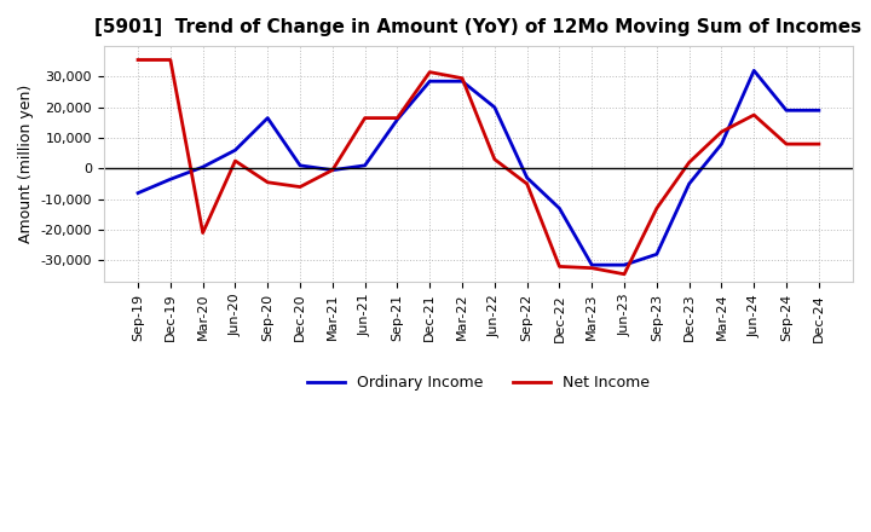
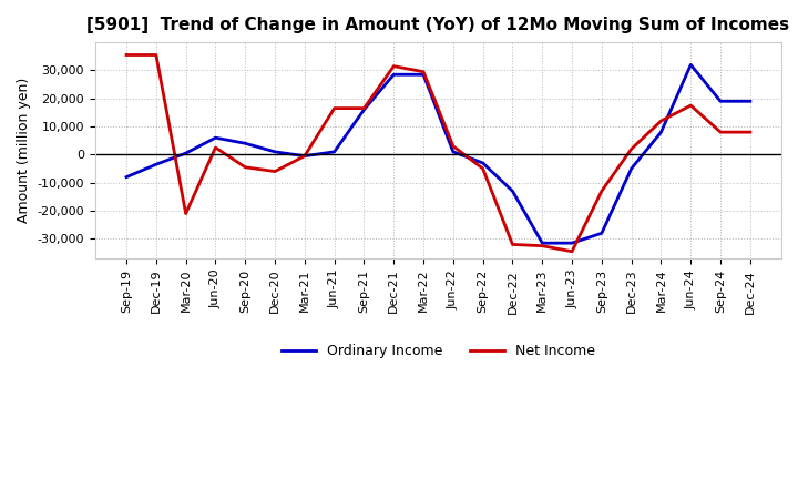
Ordinary Income/Sep-20: 16,500 -> 4,000
Ordinary Income/Jun-22: 20,000 -> 1,000
